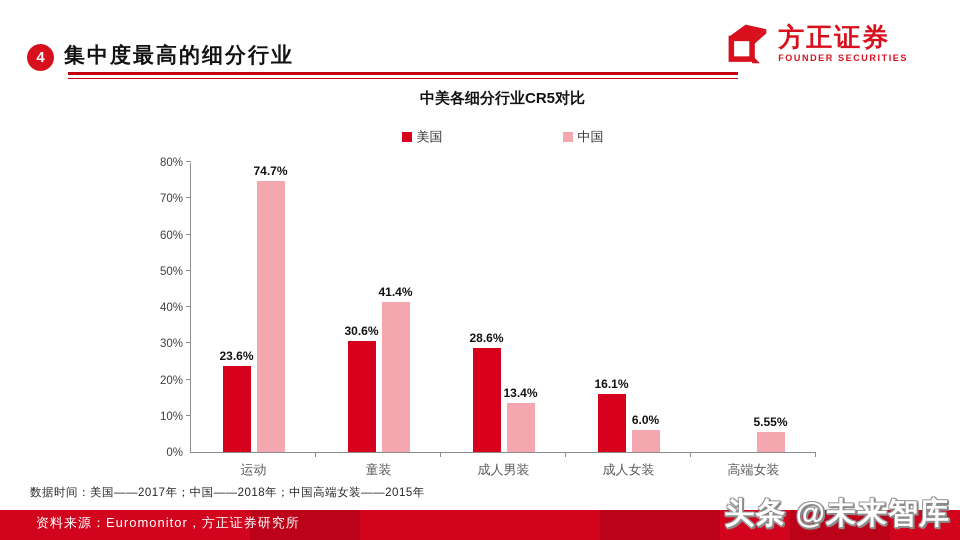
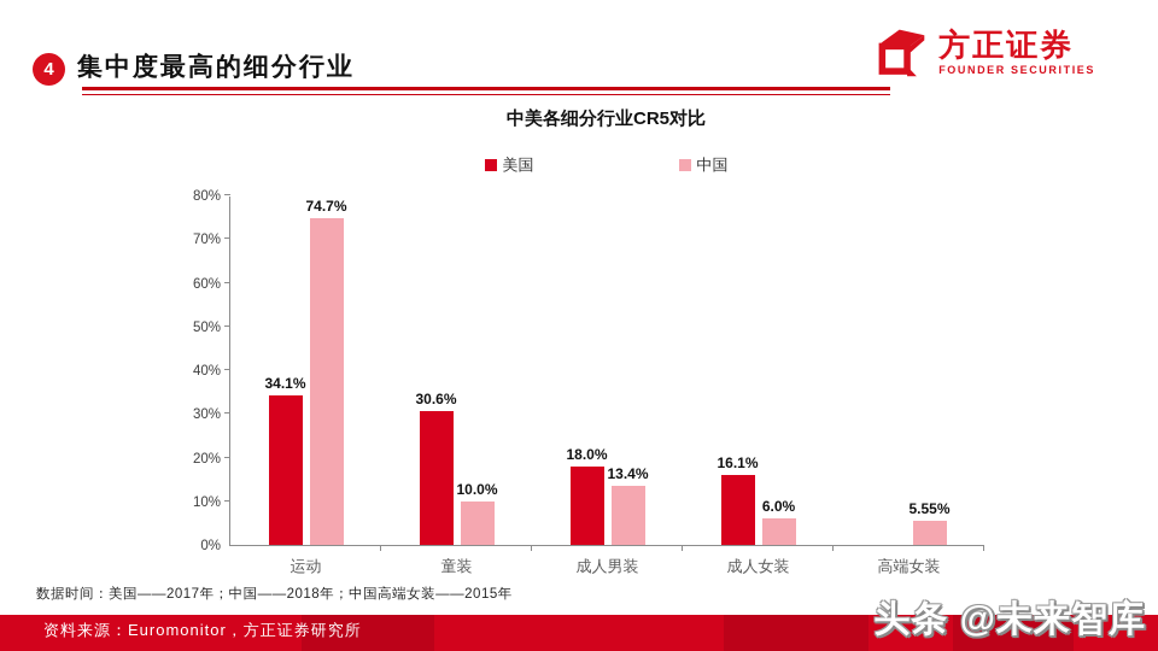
美国/运动: 23.6% -> 34.1%
中国/童装: 41.4% -> 10.0%
美国/成人男装: 28.6% -> 18.0%
